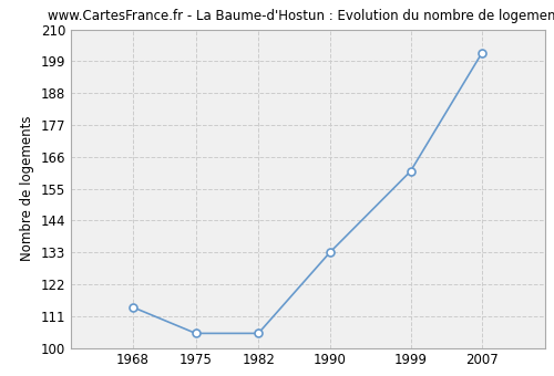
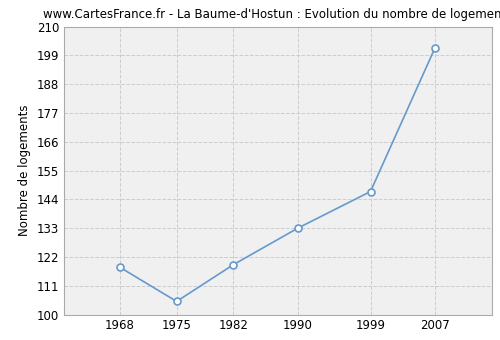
1968: 114 -> 118
1982: 105 -> 119
1999: 161 -> 147
